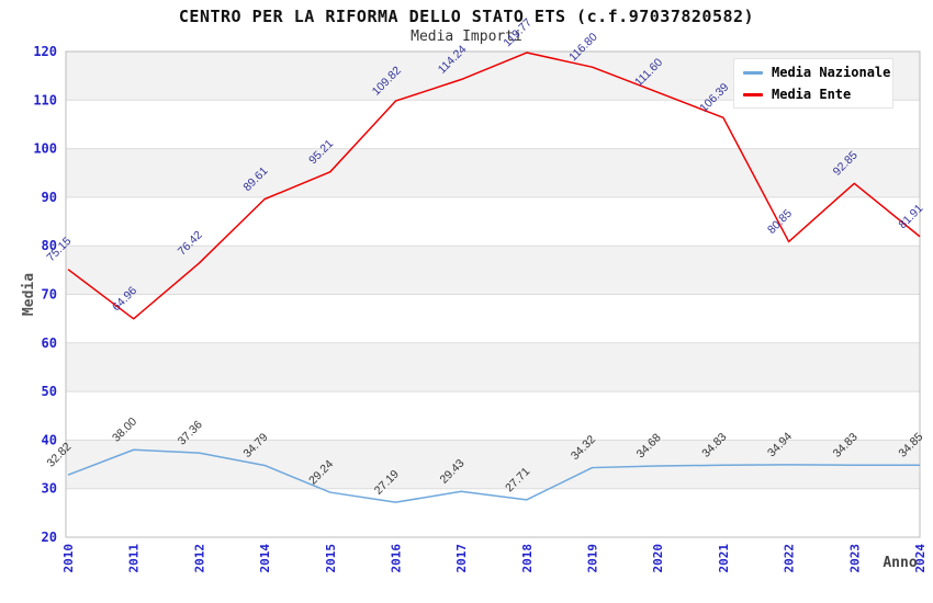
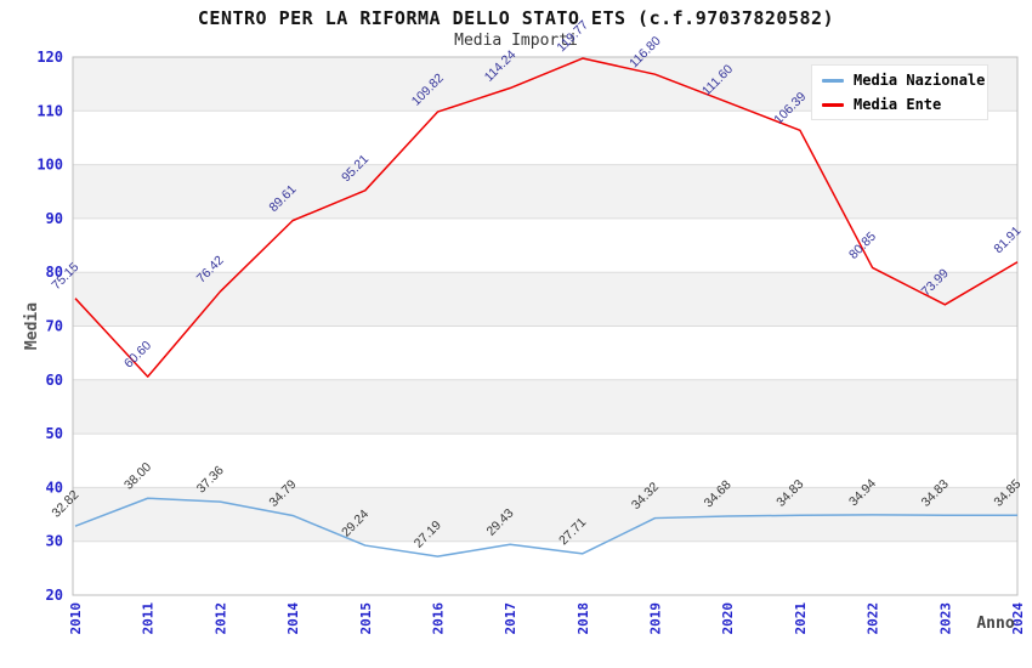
Media Ente/2011: 64.96 -> 60.60
Media Ente/2023: 92.85 -> 73.99
